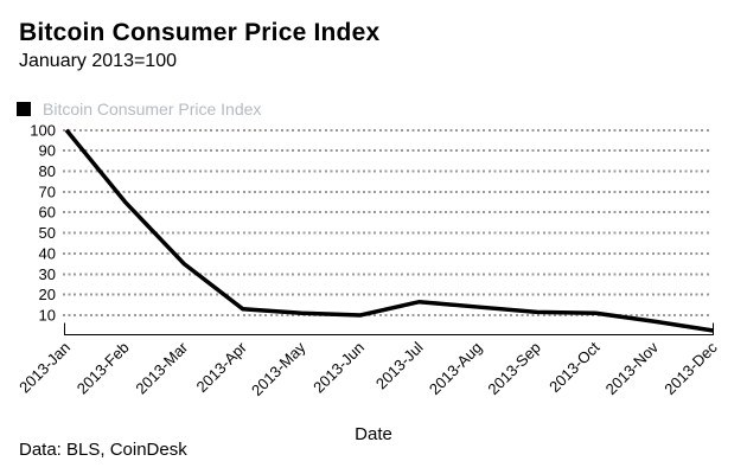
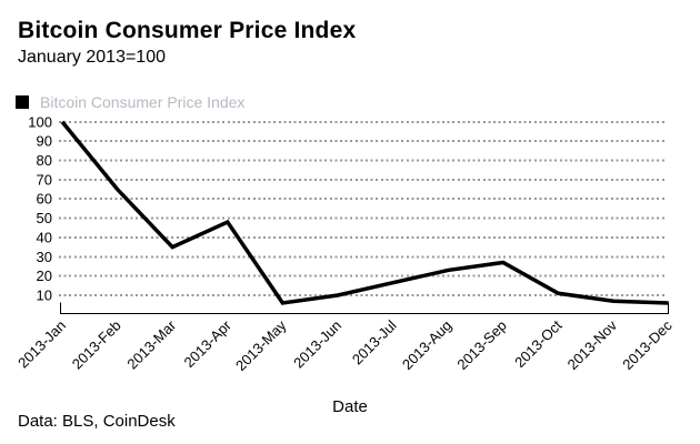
2013-Apr: 13 -> 48
2013-May: 11 -> 6
2013-Aug: 14 -> 23
2013-Sep: 12 -> 27
2013-Dec: 2 -> 6
